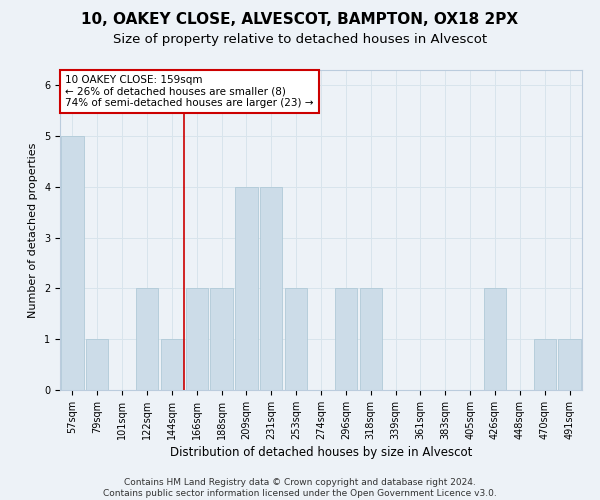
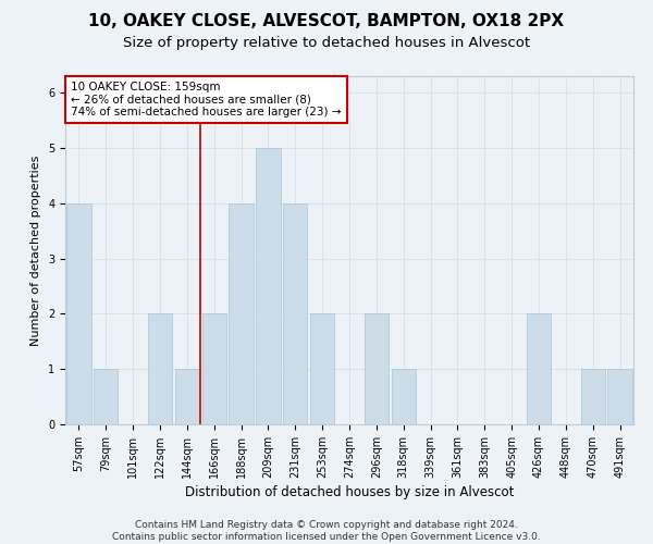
57sqm: 5 -> 4
188sqm: 2 -> 4
209sqm: 4 -> 5
318sqm: 2 -> 1
